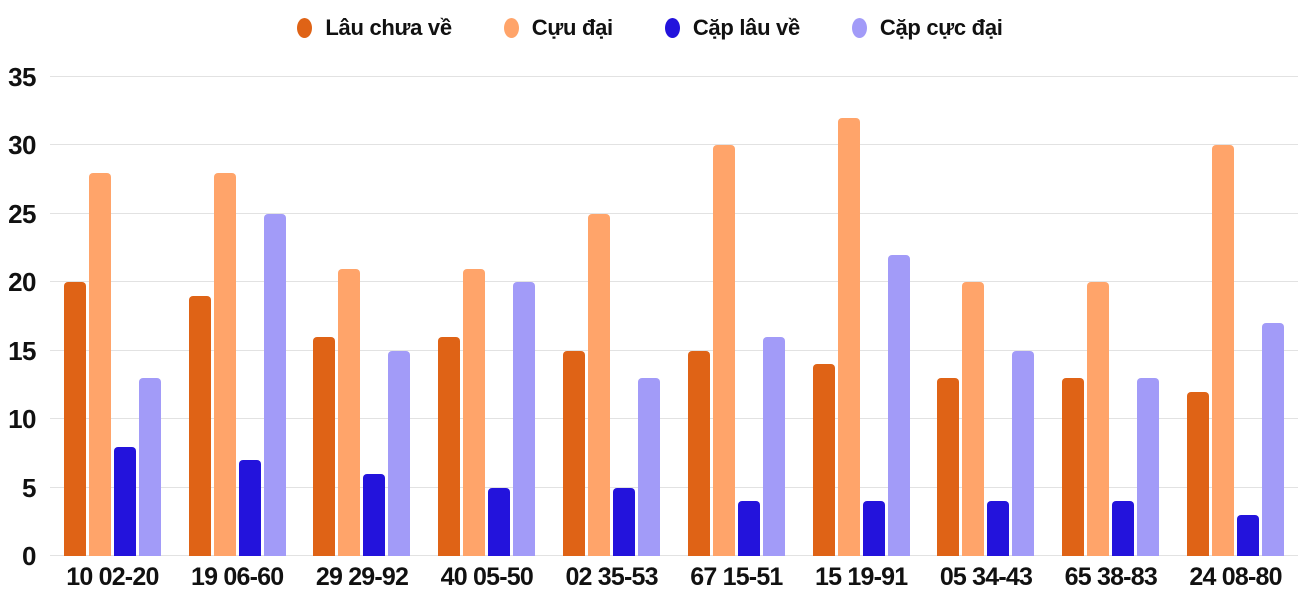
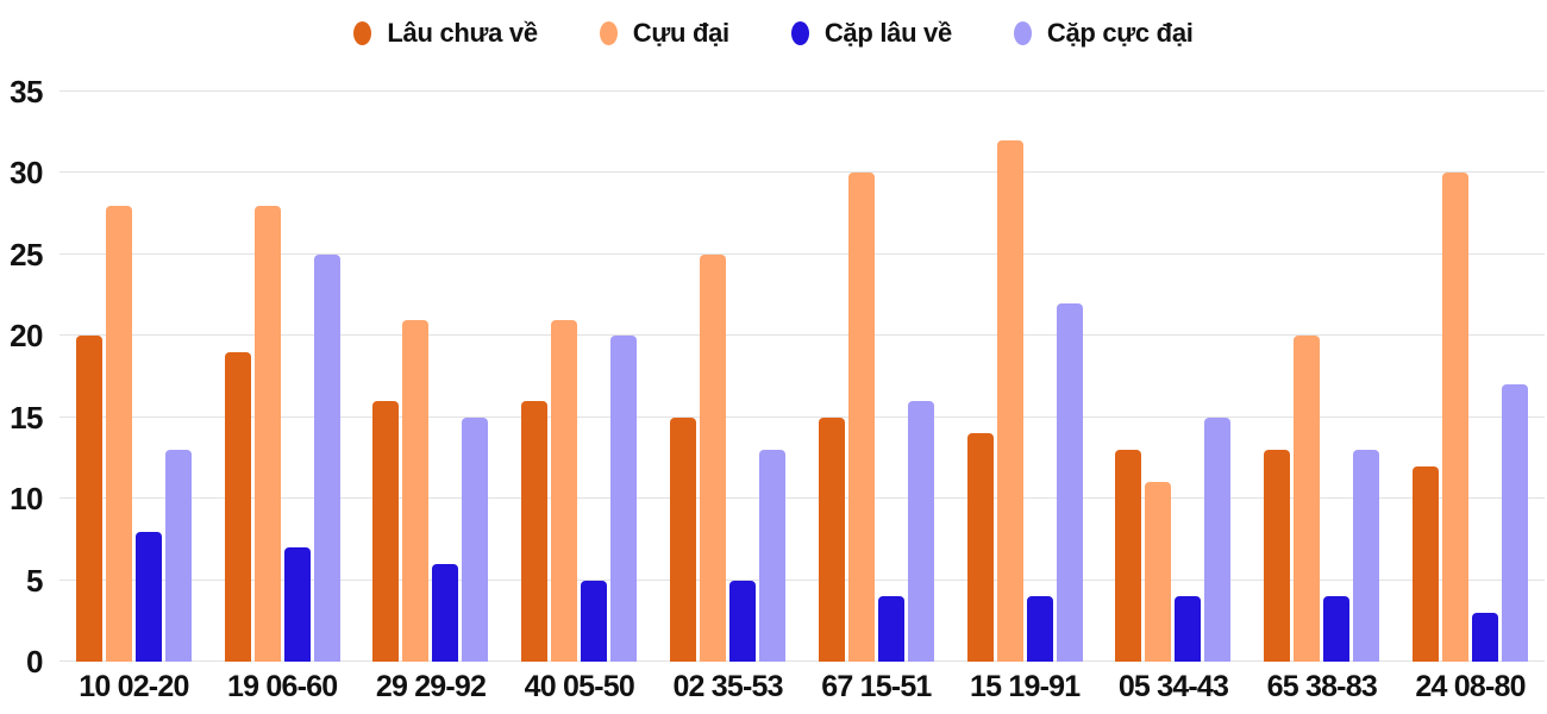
Cựu đại/05 34-43: 20 -> 11
